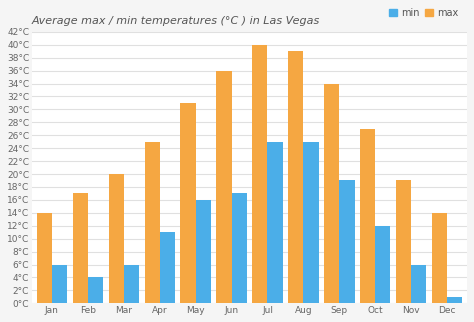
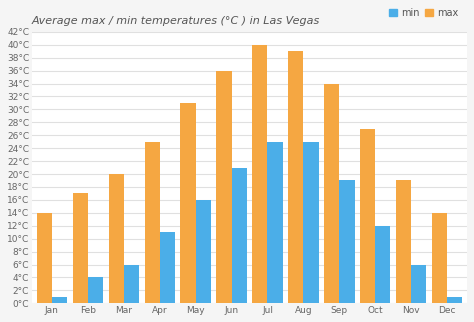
min/Jan: 6°C -> 1°C
min/Jun: 17°C -> 21°C
